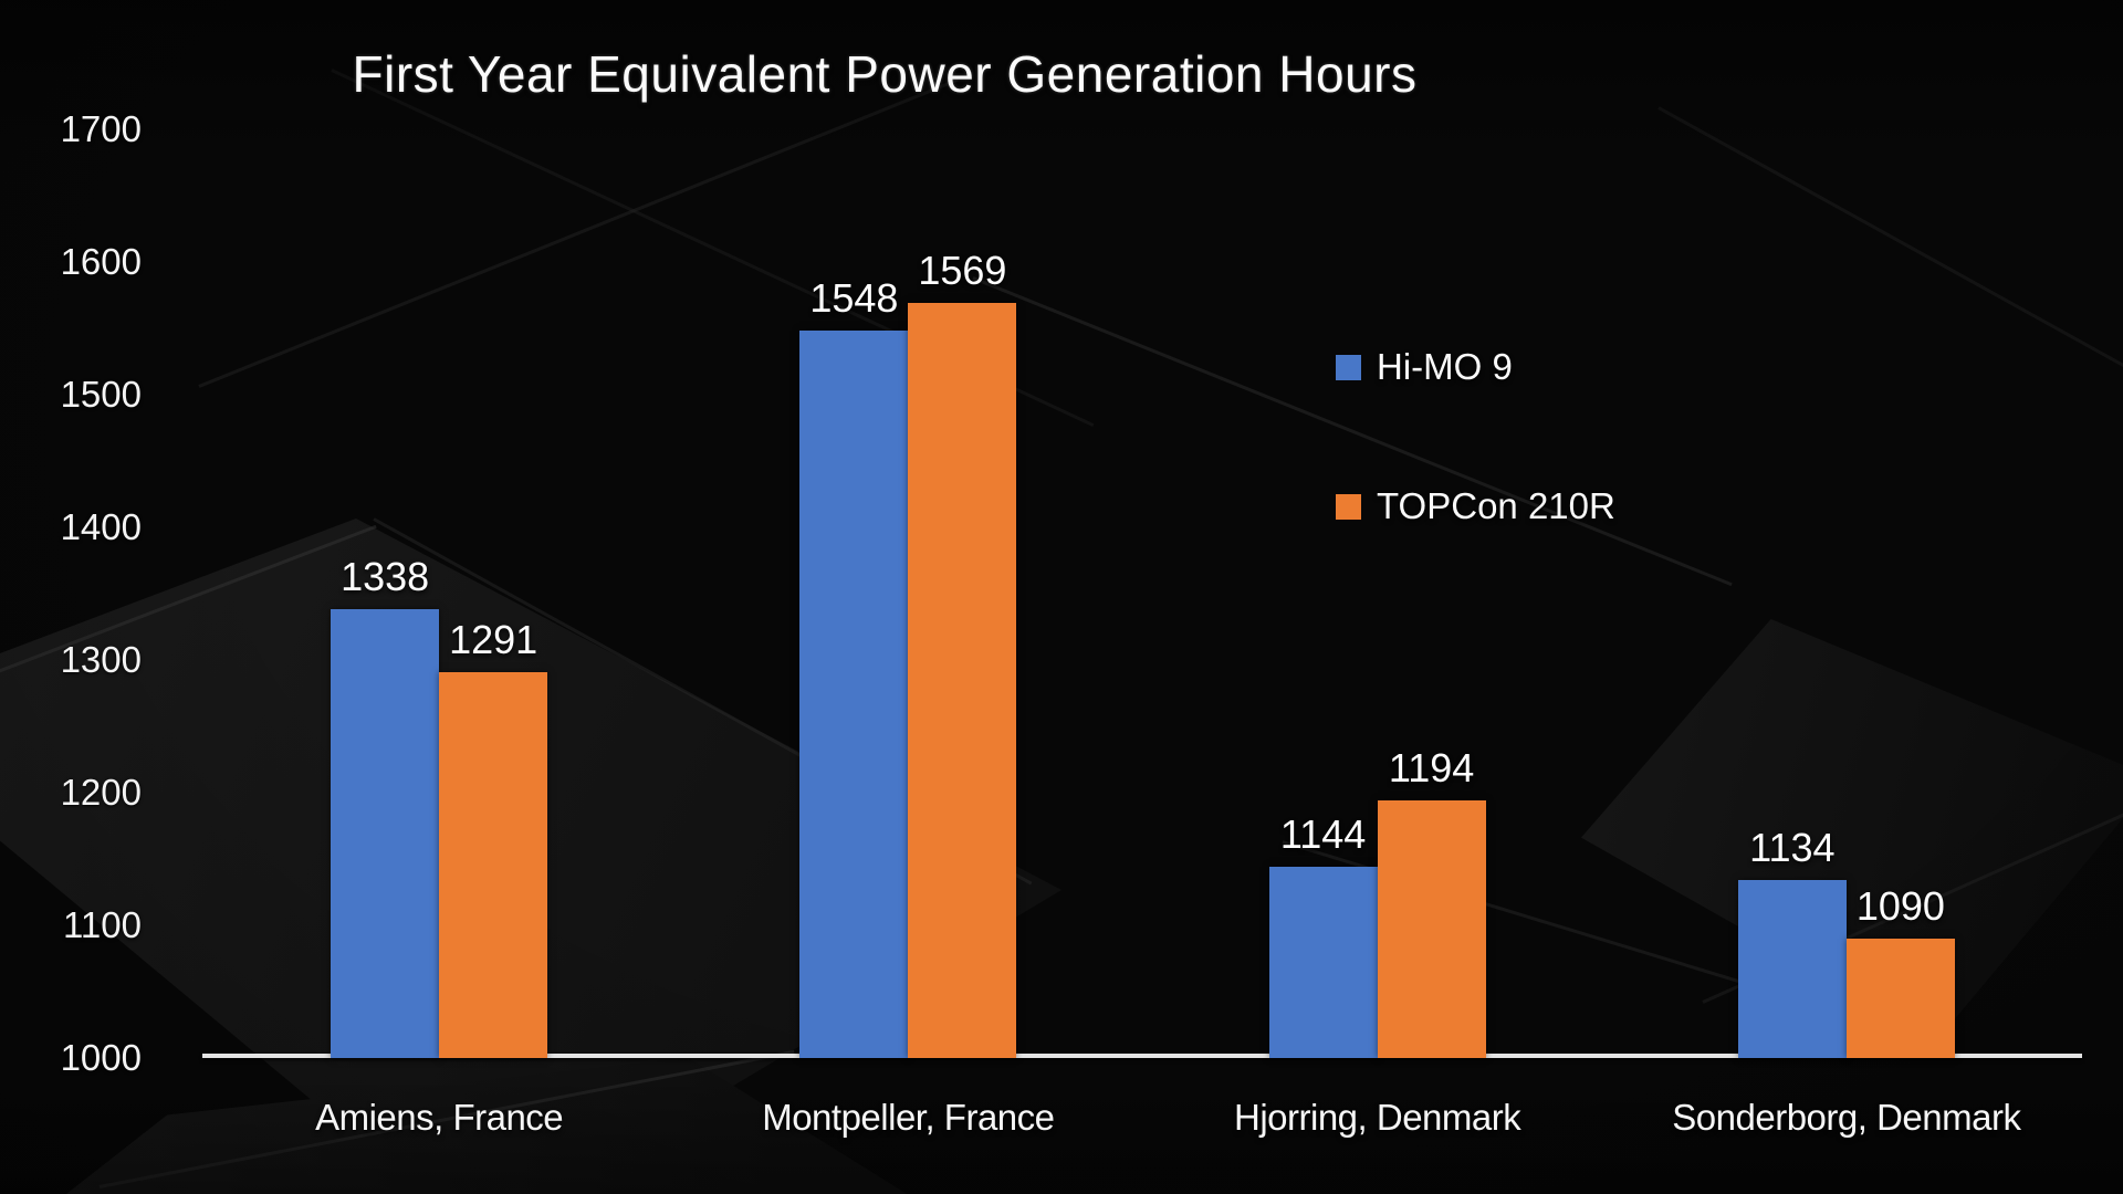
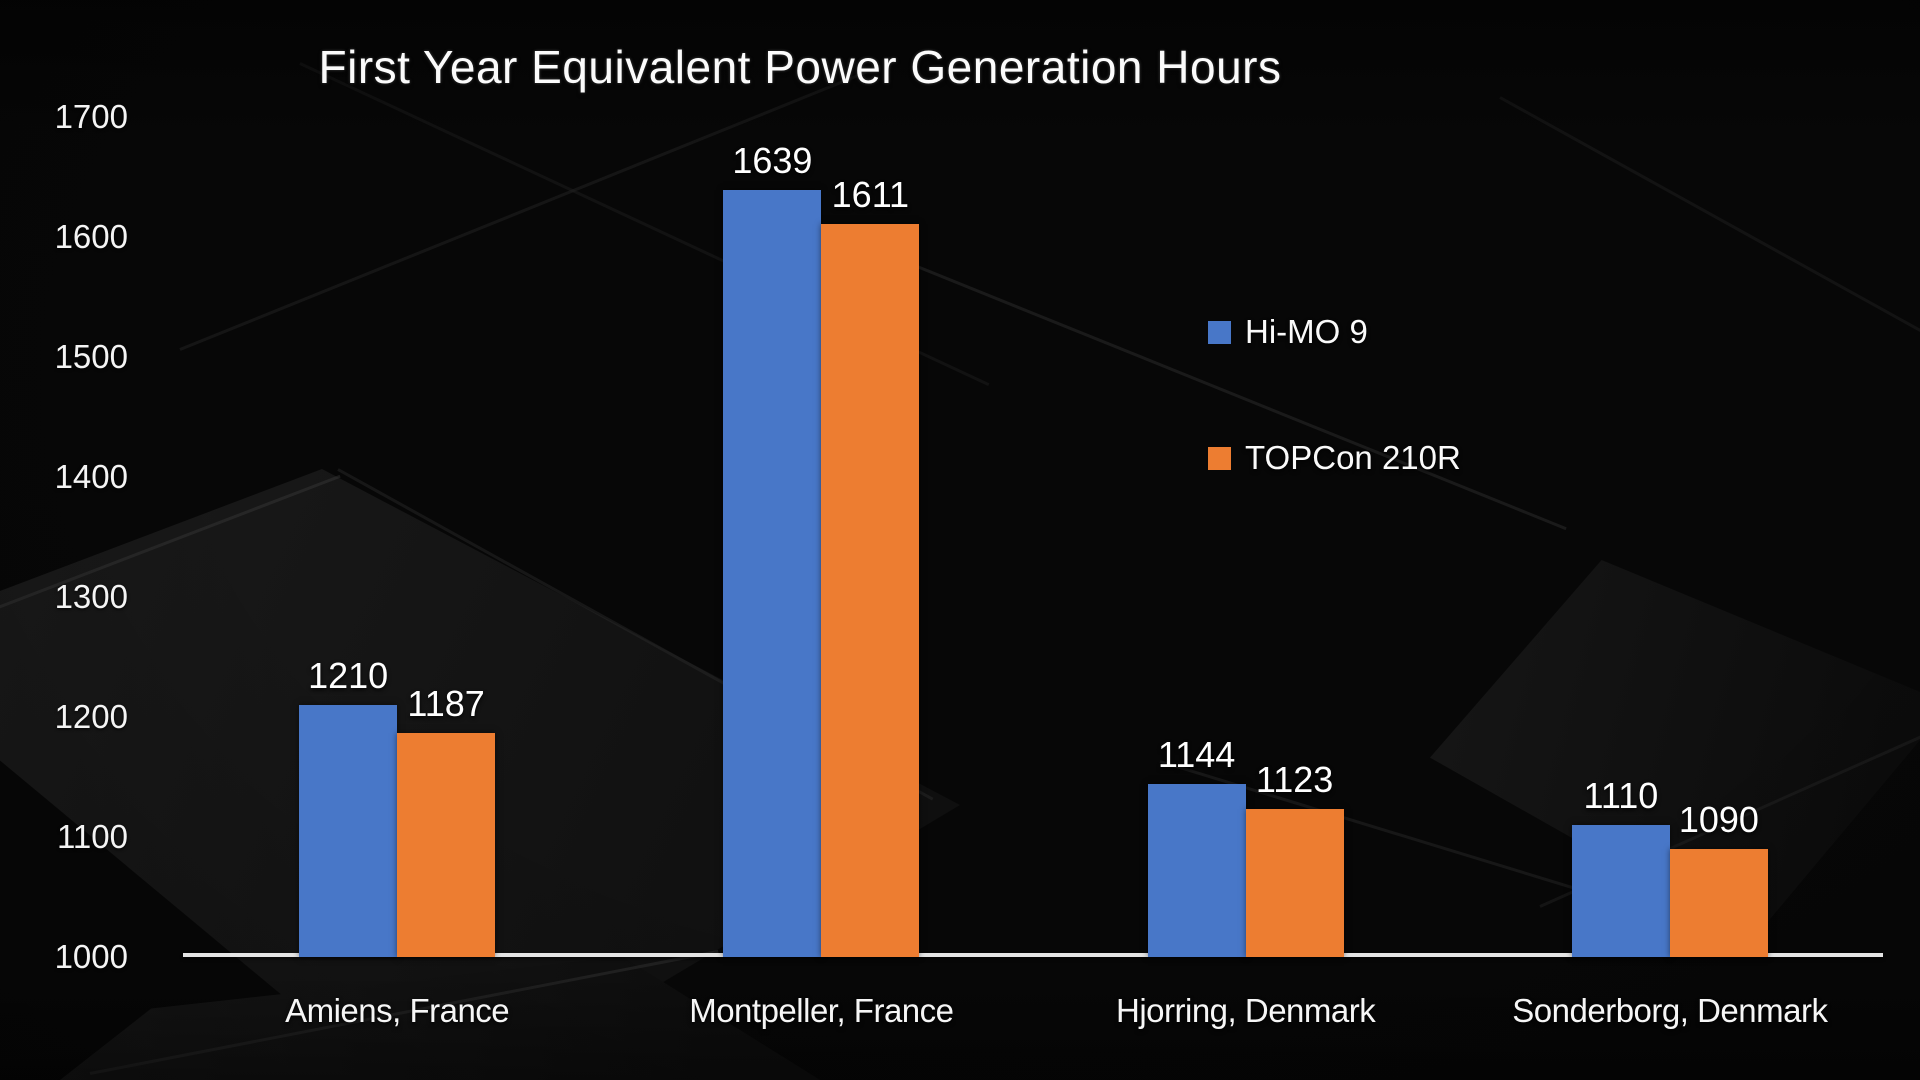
Hi-MO 9/Amiens, France: 1338 -> 1210
TOPCon 210R/Amiens, France: 1291 -> 1187
Hi-MO 9/Montpeller, France: 1548 -> 1639
TOPCon 210R/Montpeller, France: 1569 -> 1611
TOPCon 210R/Hjorring, Denmark: 1194 -> 1123
Hi-MO 9/Sonderborg, Denmark: 1134 -> 1110
